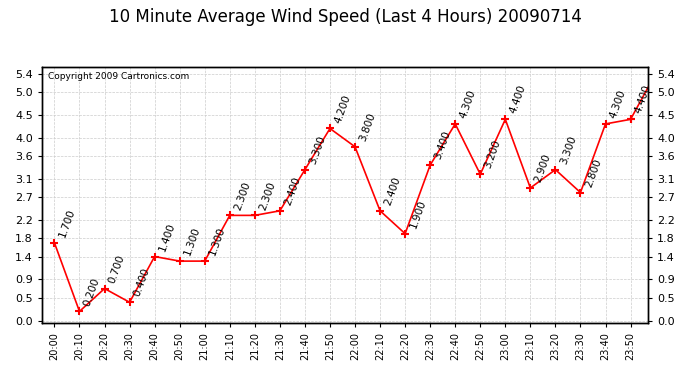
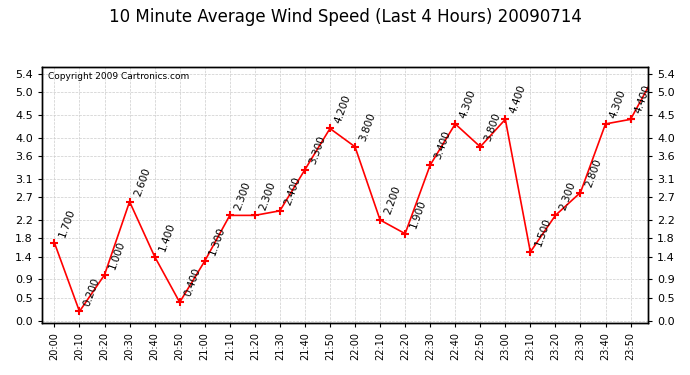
20:20: 0.700 -> 1.000
20:30: 0.400 -> 2.600
20:50: 1.300 -> 0.400
22:10: 2.400 -> 2.200
22:50: 3.200 -> 3.800
23:10: 2.900 -> 1.500
23:20: 3.300 -> 2.300
